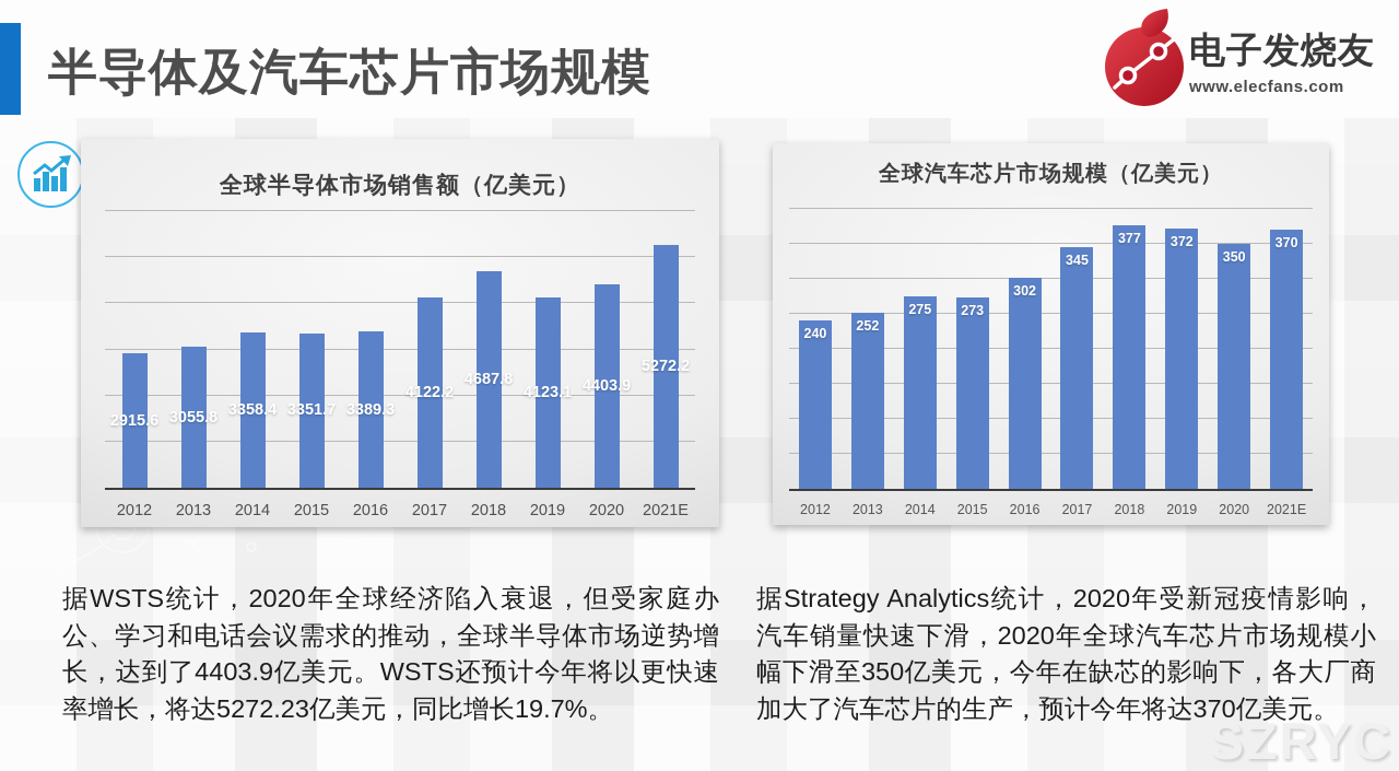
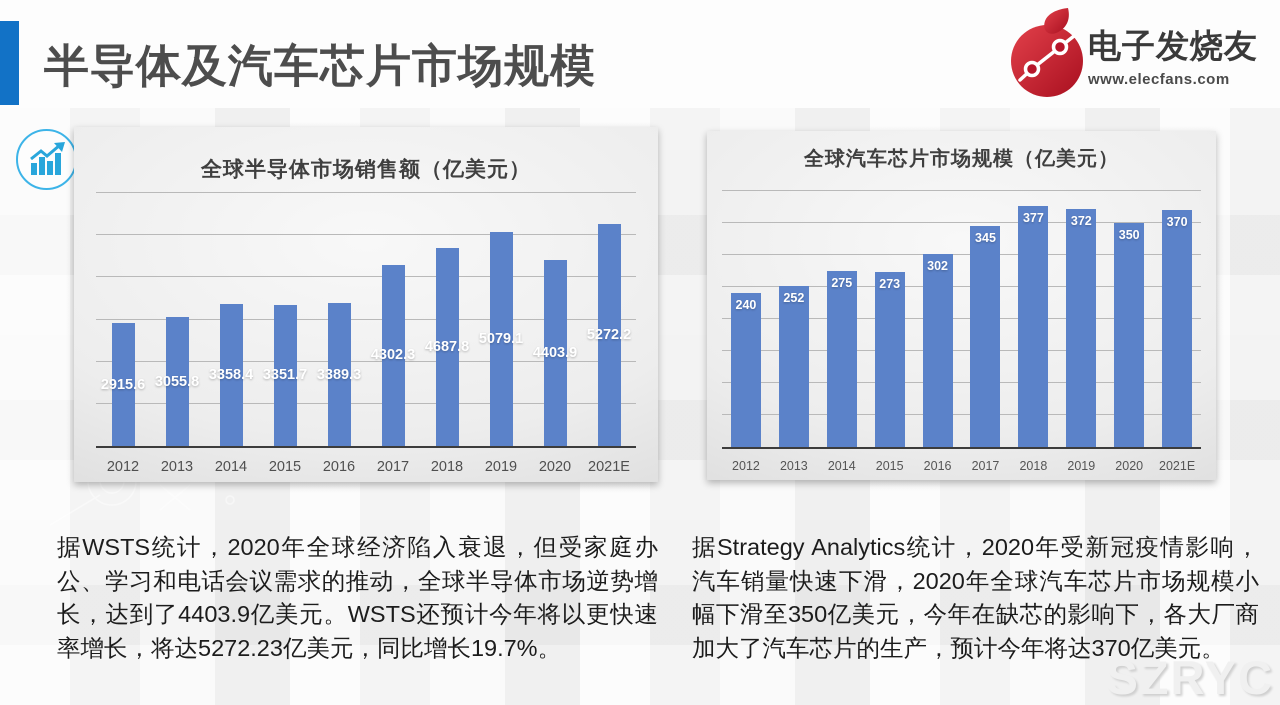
全球半导体市场销售额（亿美元）/2017: 4122.2 -> 4302.3
全球半导体市场销售额（亿美元）/2019: 4123.1 -> 5079.1
